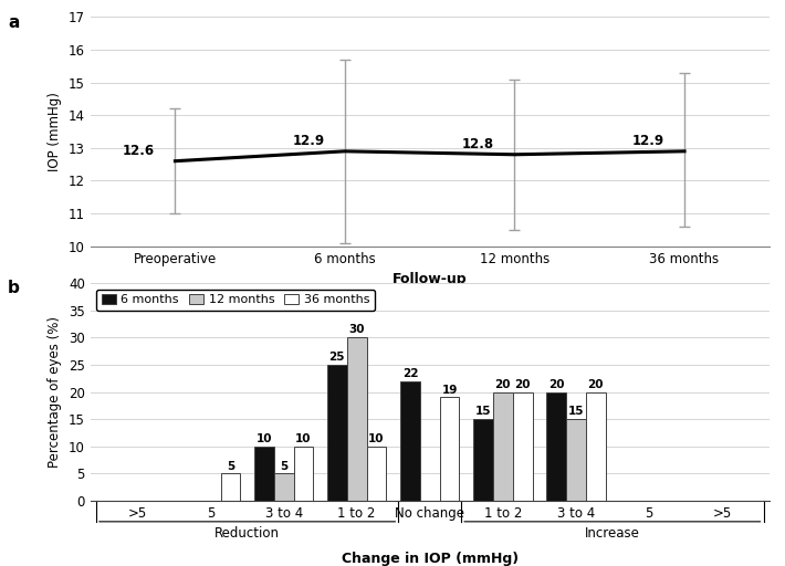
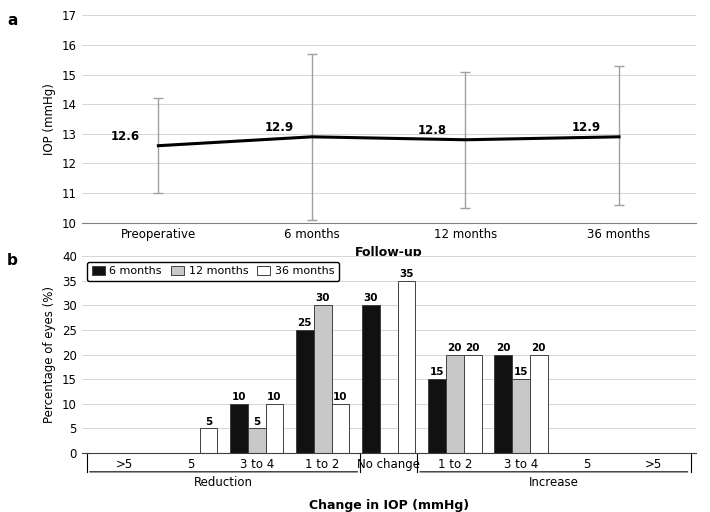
6 months/No change: 22 -> 30
36 months/No change: 19 -> 35
